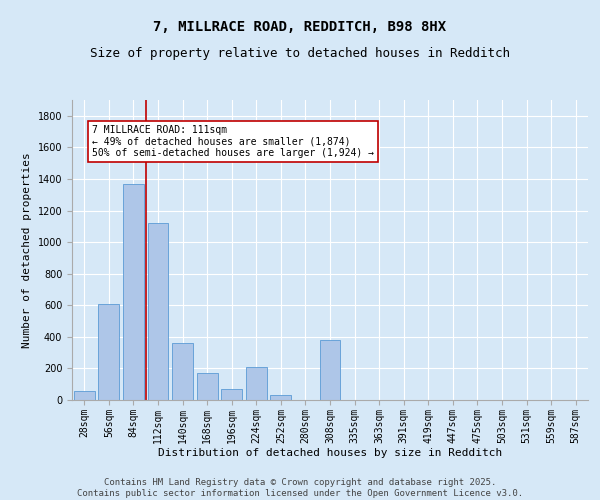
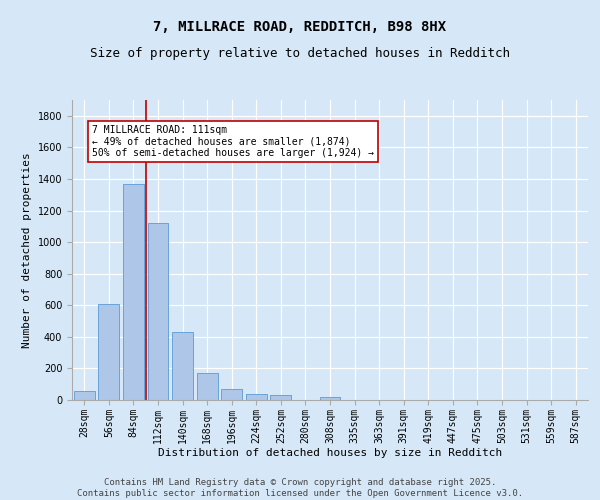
140sqm: 360 -> 430
224sqm: 210 -> 40
308sqm: 380 -> 20
